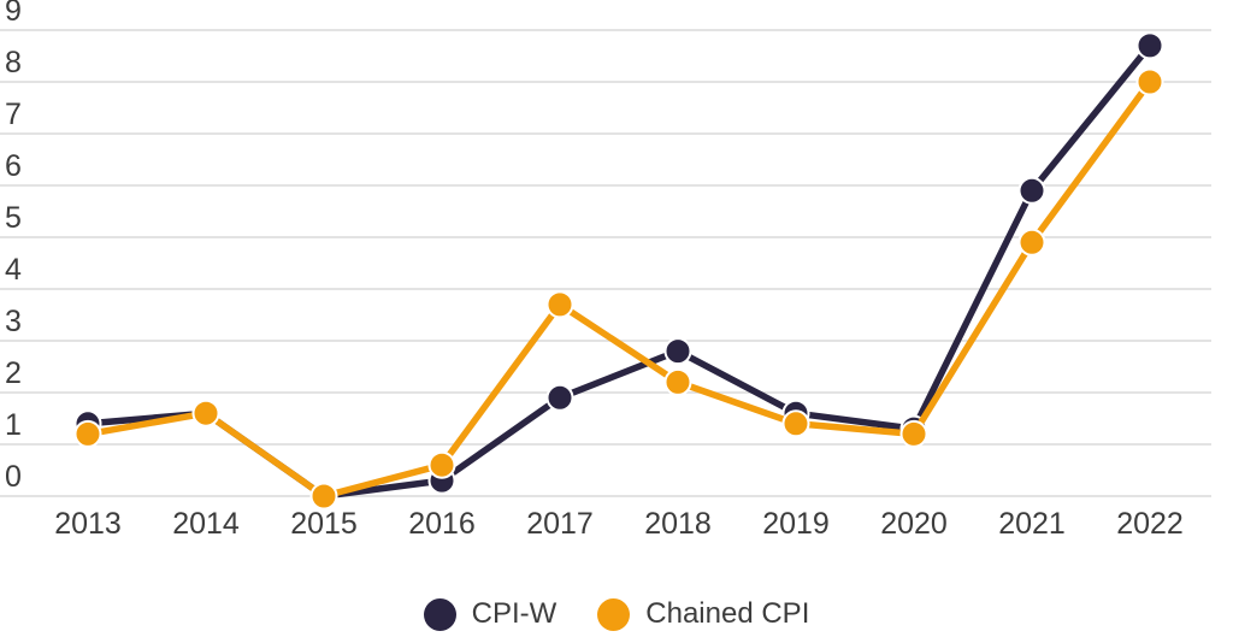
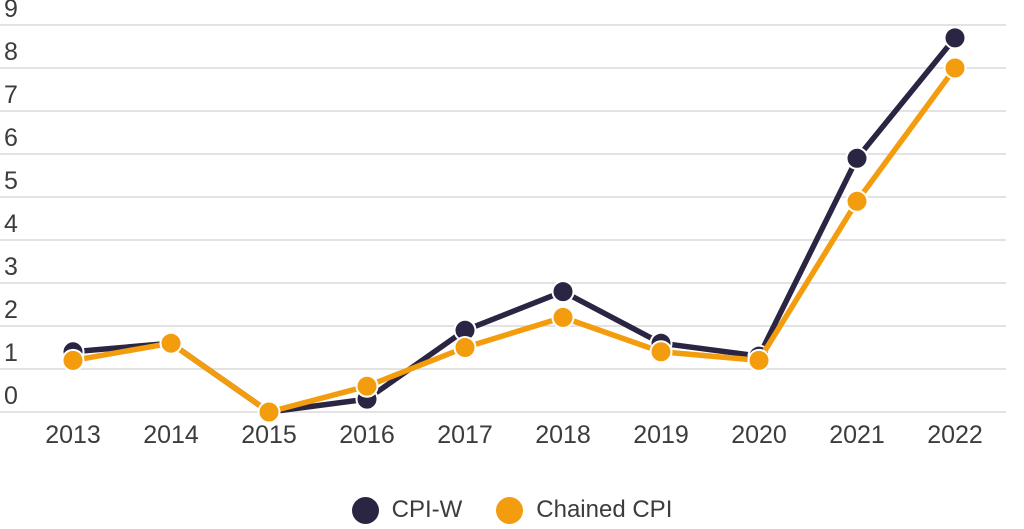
Chained CPI/2017: 3.7 -> 1.5
